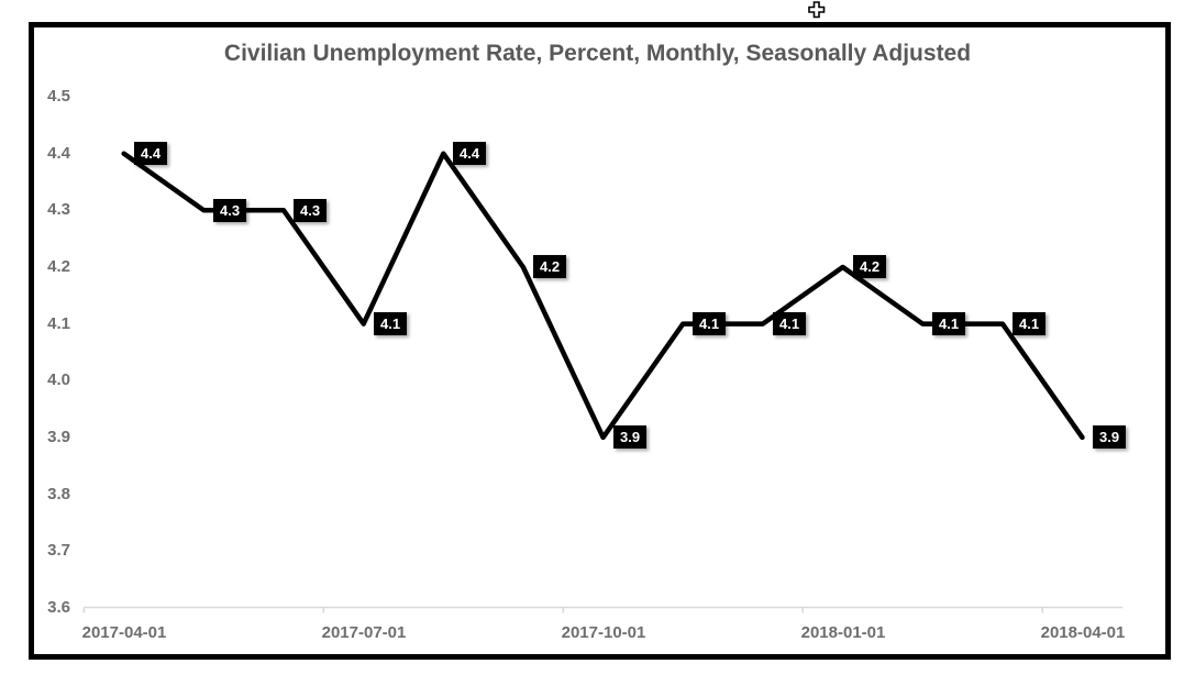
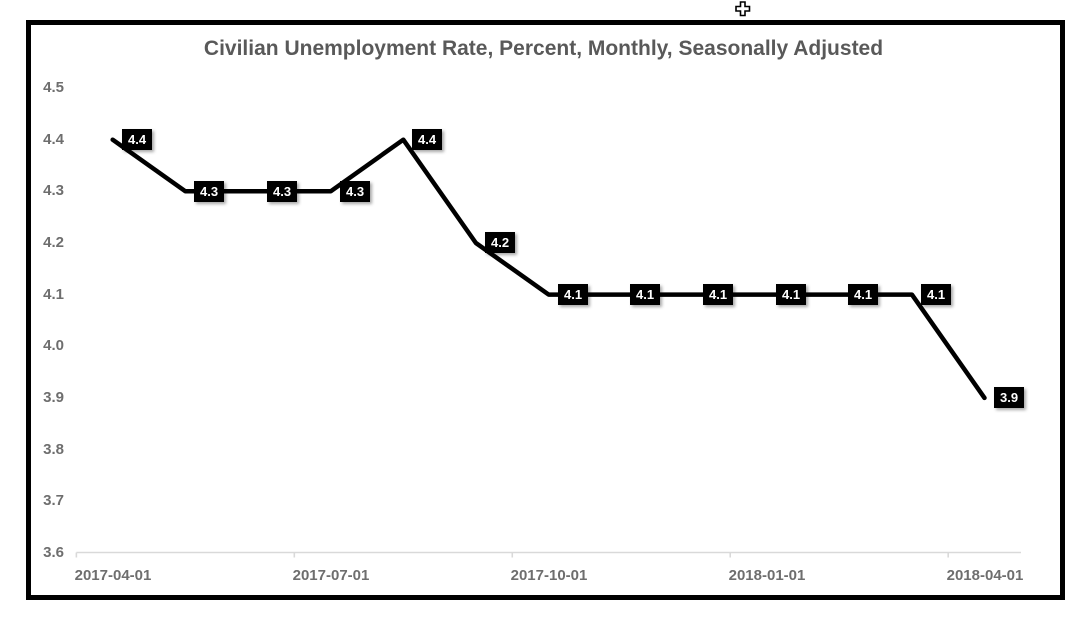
2017-07-01: 4.1 -> 4.3
2017-10-01: 3.9 -> 4.1
2018-01-01: 4.2 -> 4.1
